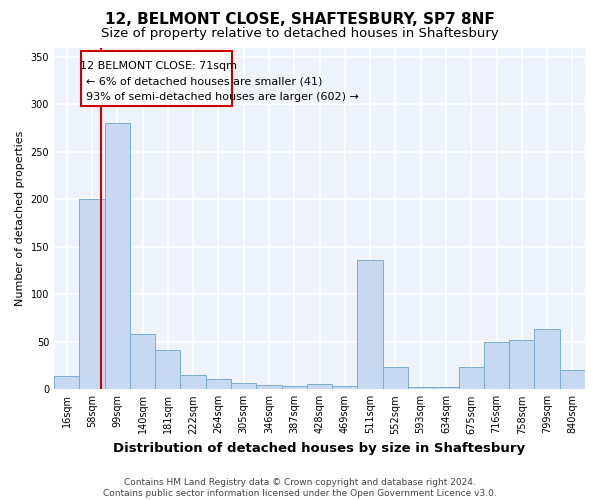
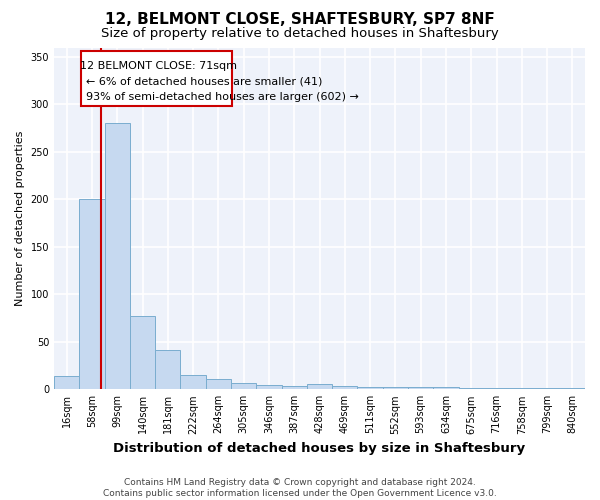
140sqm: 58 -> 77
511sqm: 136 -> 2
552sqm: 24 -> 2
675sqm: 24 -> 1
716sqm: 50 -> 1
758sqm: 52 -> 1
799sqm: 64 -> 1
840sqm: 20 -> 1
